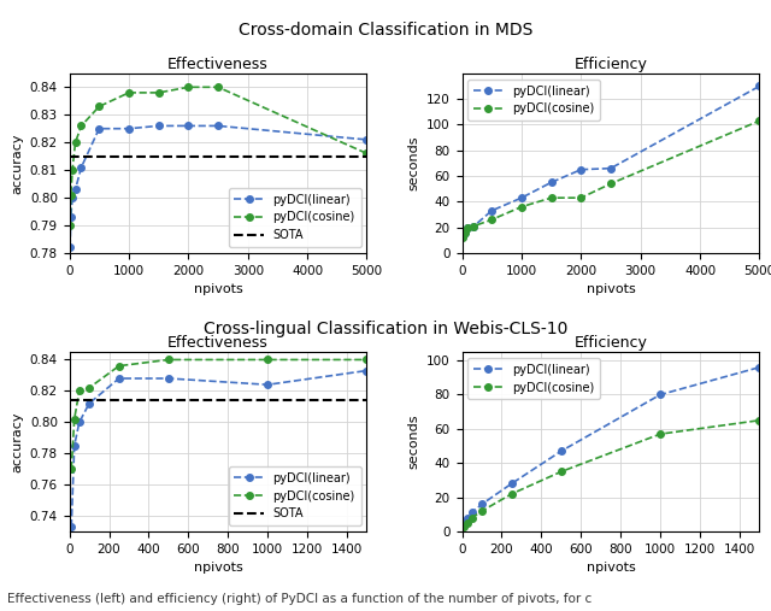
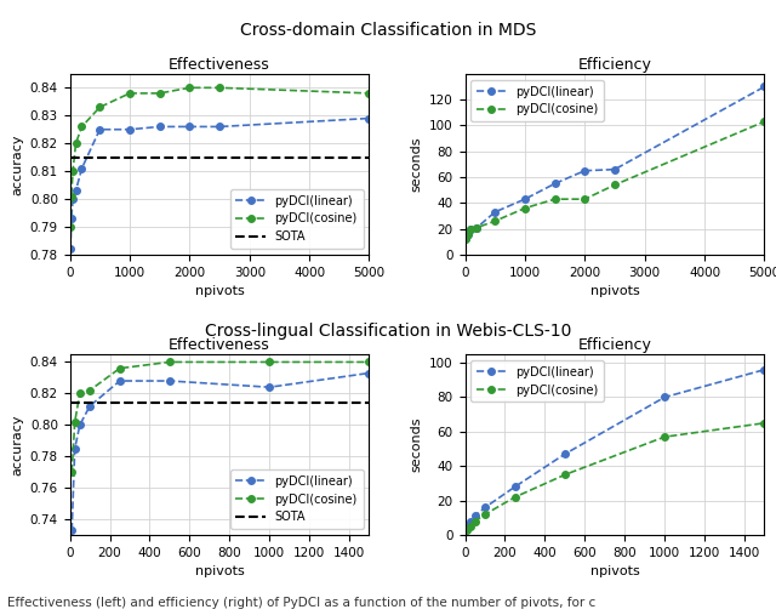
pyDCI(linear)/5000: 0.821 -> 0.829
pyDCI(cosine)/5000: 0.816 -> 0.838
